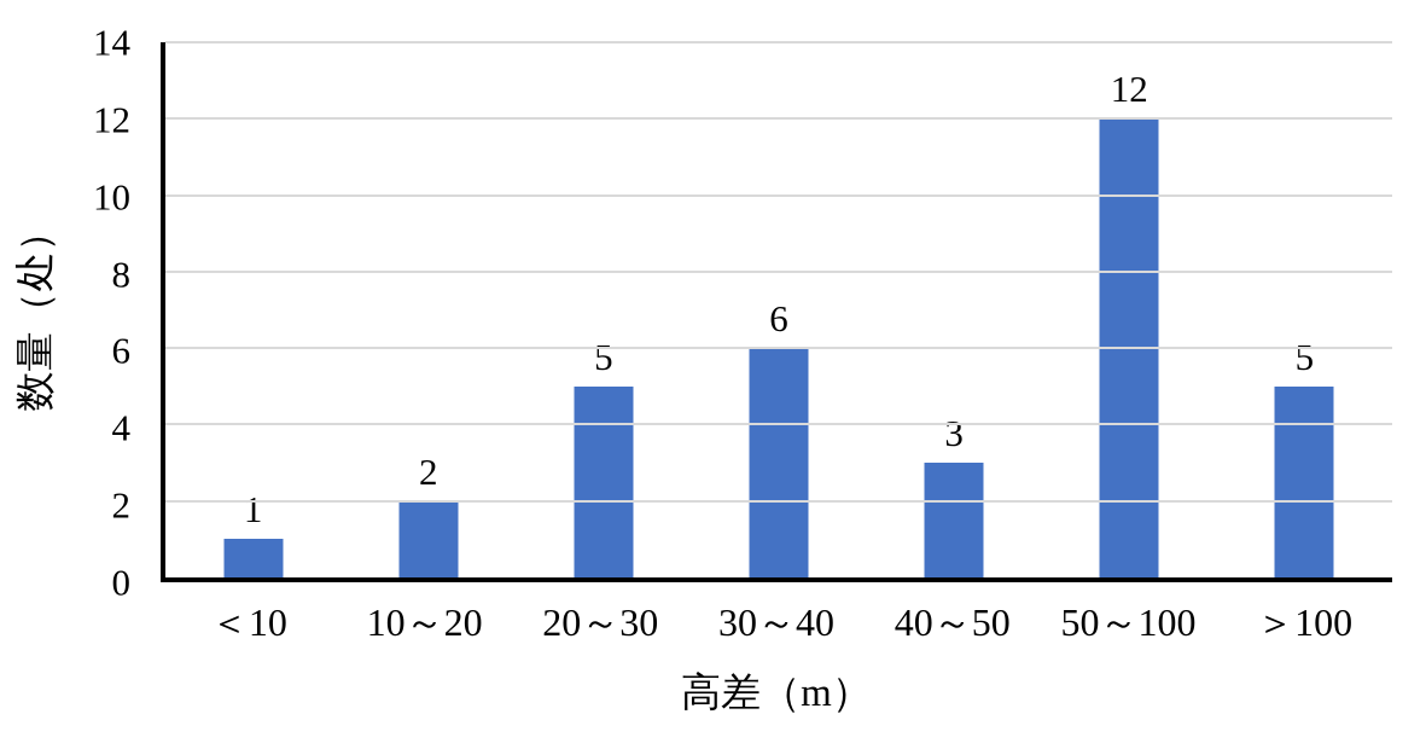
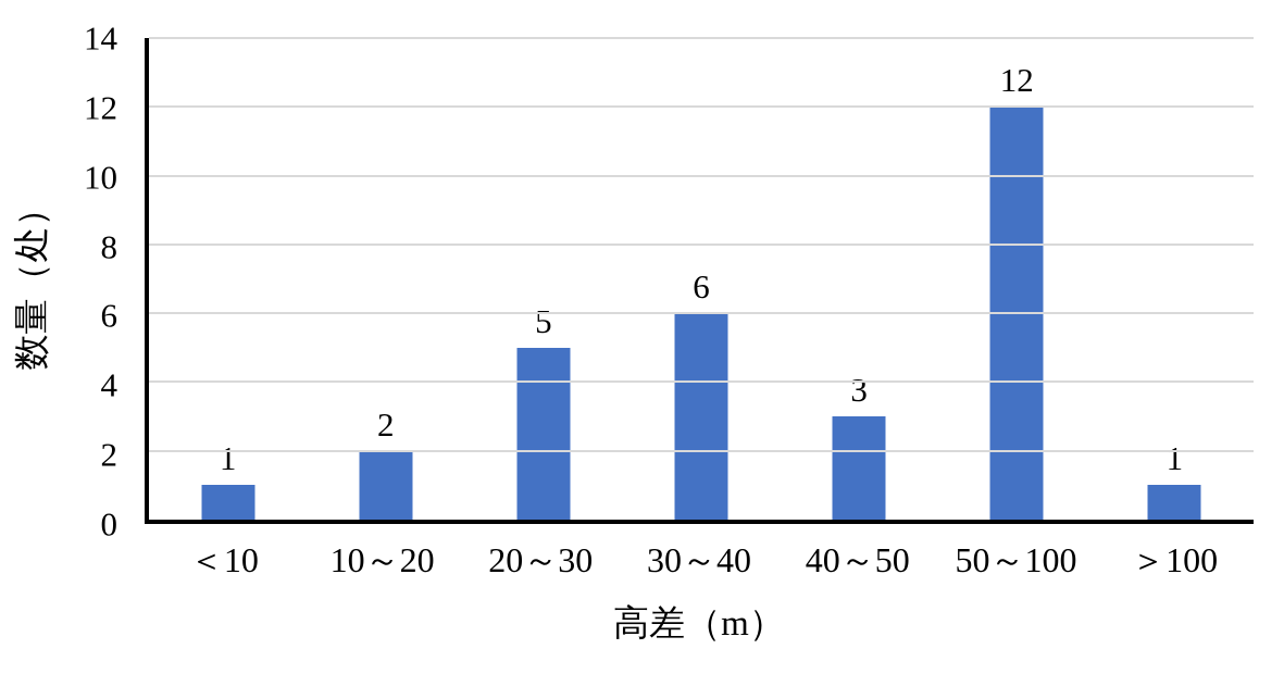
＞100: 5 -> 1
